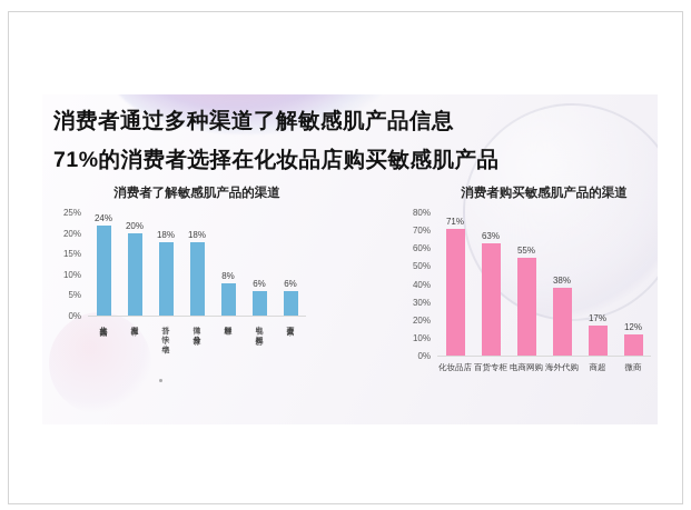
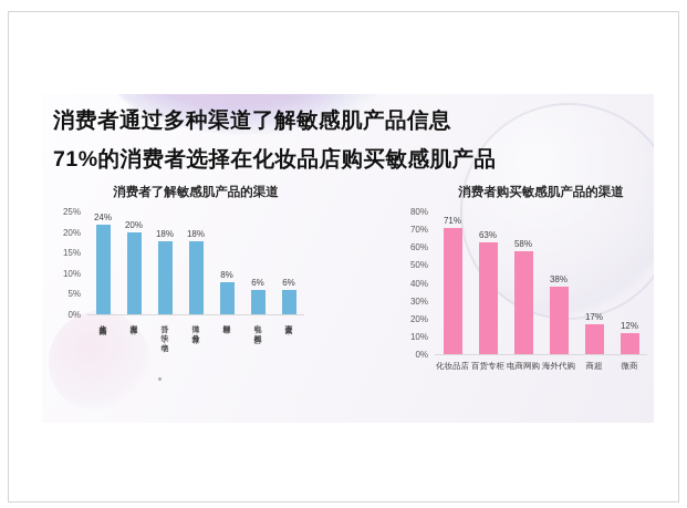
消费者购买敏感肌产品的渠道/电商网购: 55% -> 58%
